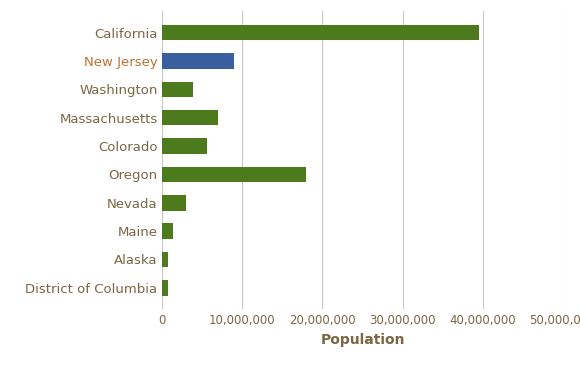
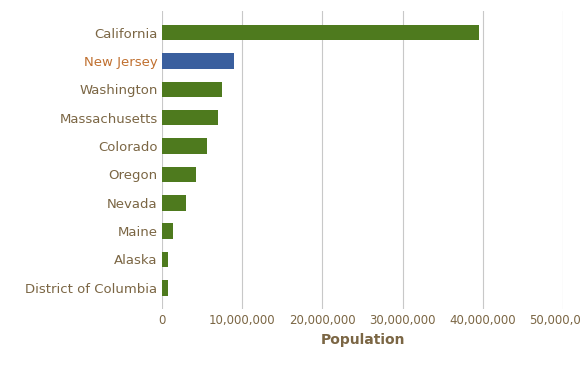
Washington: 3,800,000 -> 7,400,000
Oregon: 18,000,000 -> 4,200,000
